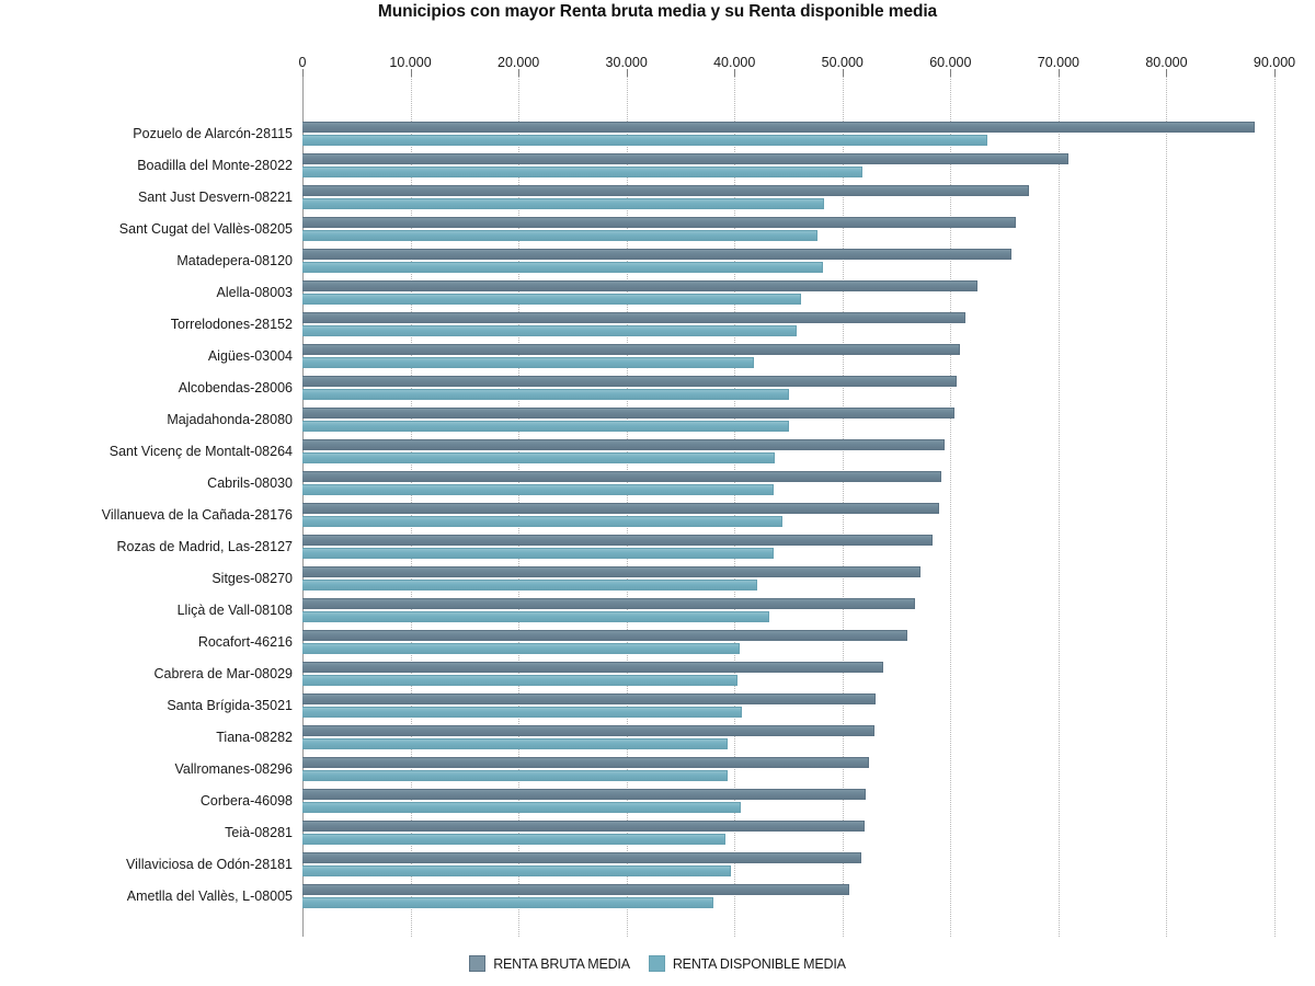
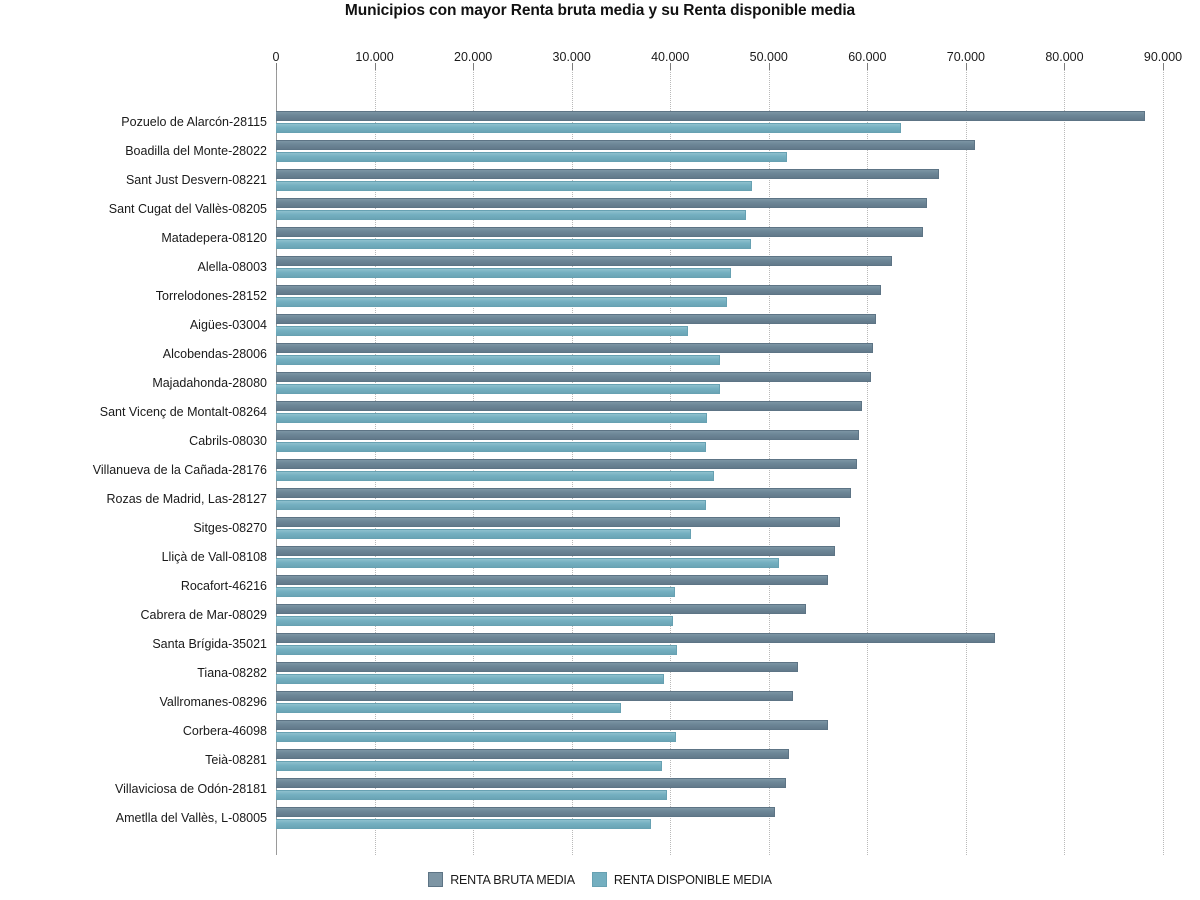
RENTA DISPONIBLE MEDIA/Lliçà de Vall-08108: 43000 -> 51000
RENTA BRUTA MEDIA/Santa Brígida-35021: 53000 -> 73000
RENTA DISPONIBLE MEDIA/Vallromanes-08296: 39000 -> 35000
RENTA BRUTA MEDIA/Corbera-46098: 52000 -> 56000
